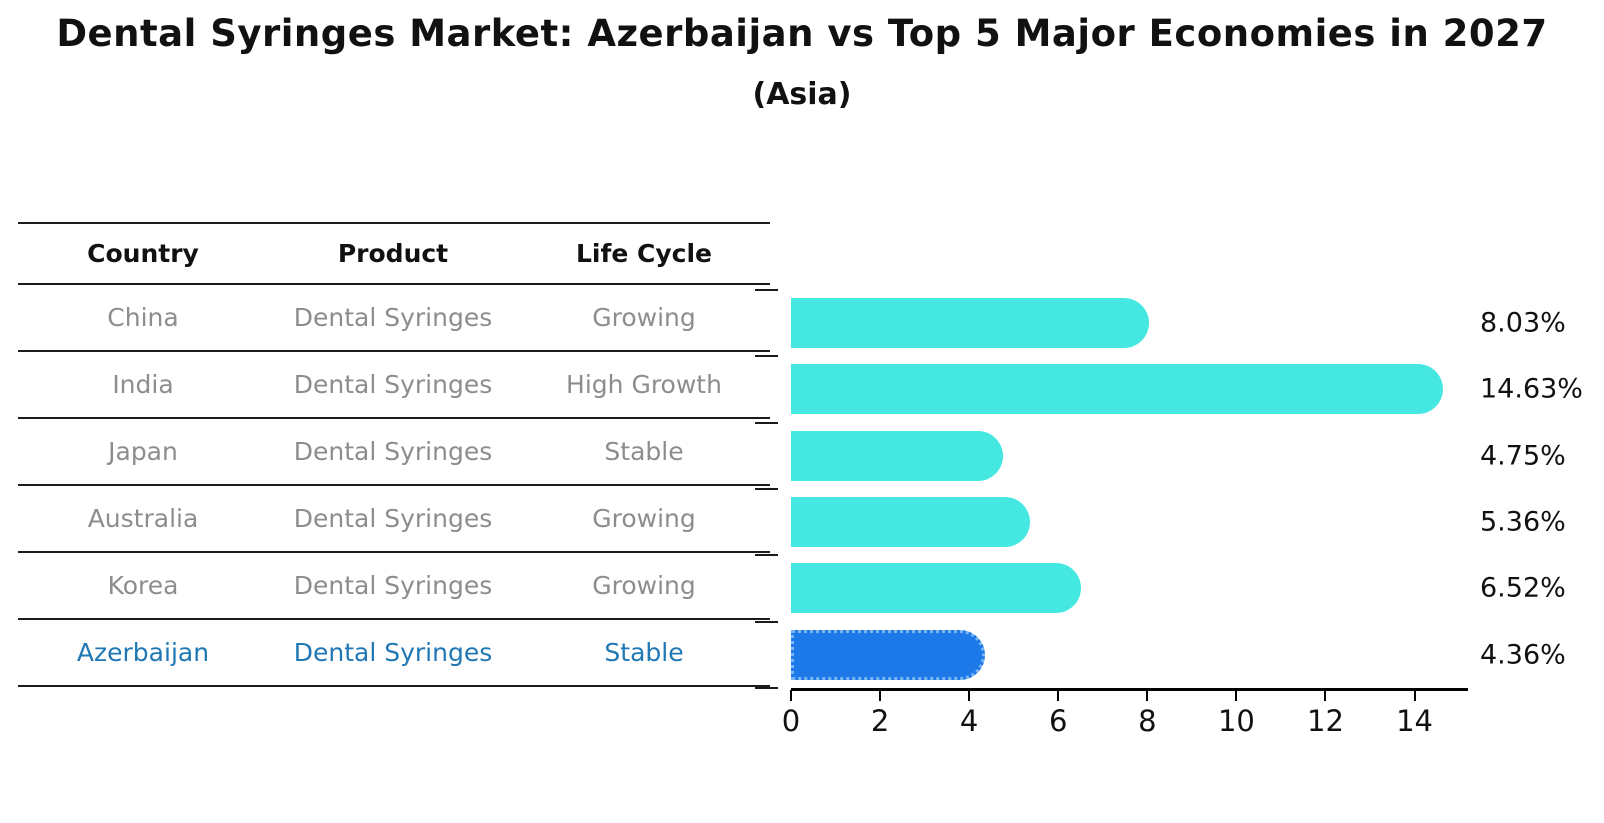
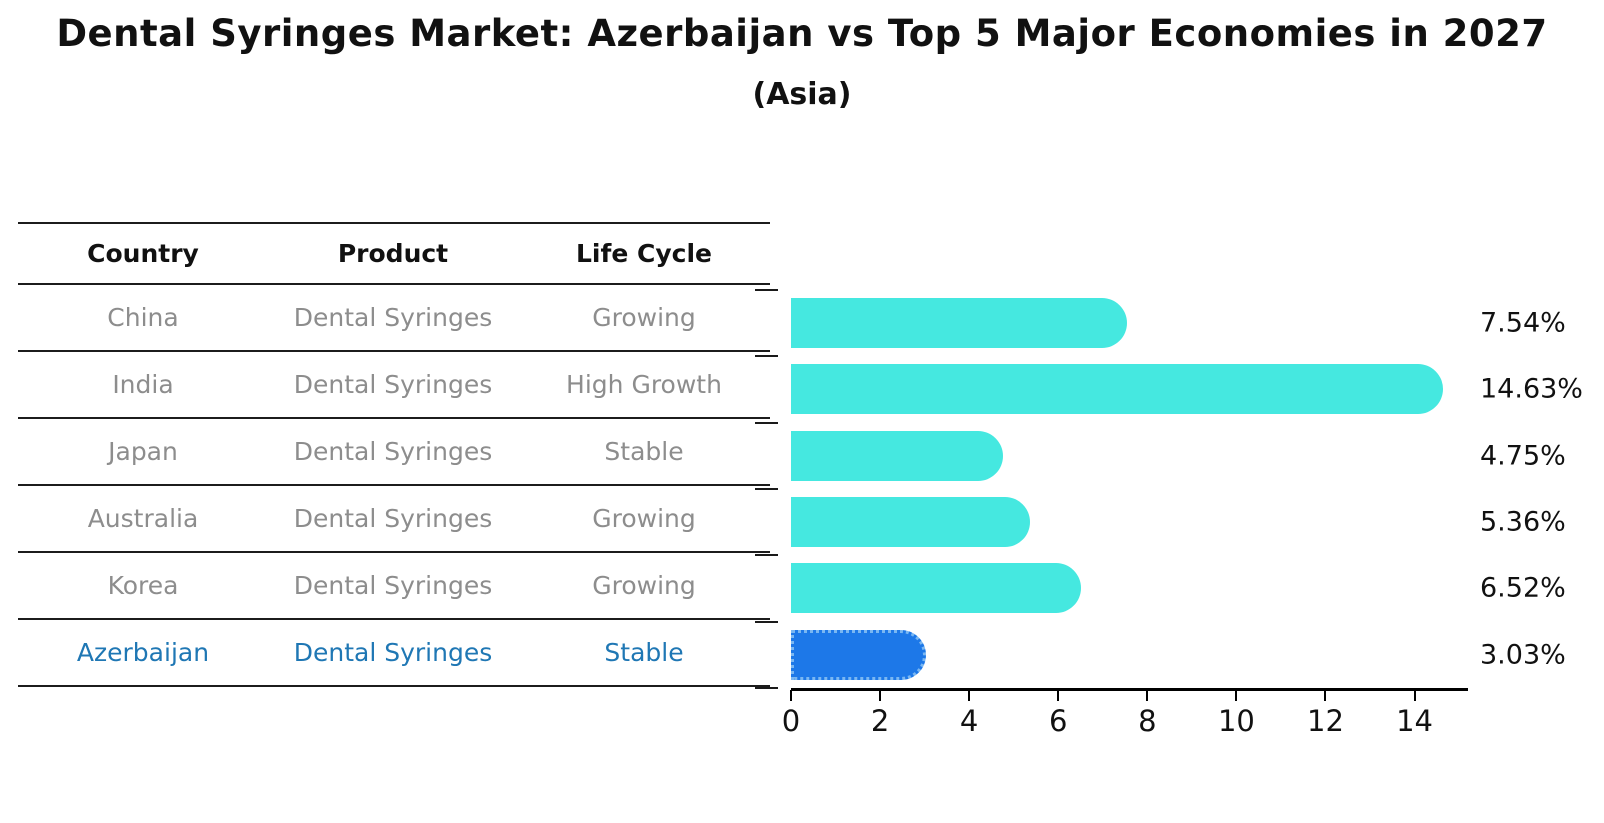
China: 8.03% -> 7.54%
Azerbaijan: 4.36% -> 3.03%
